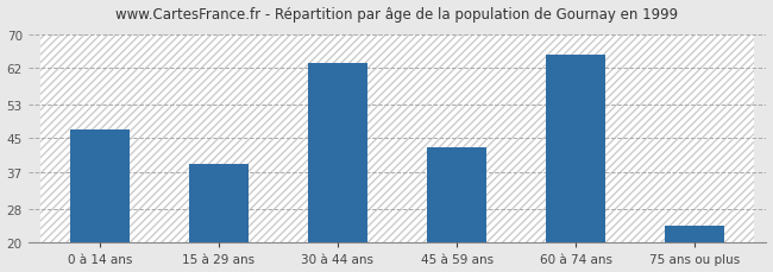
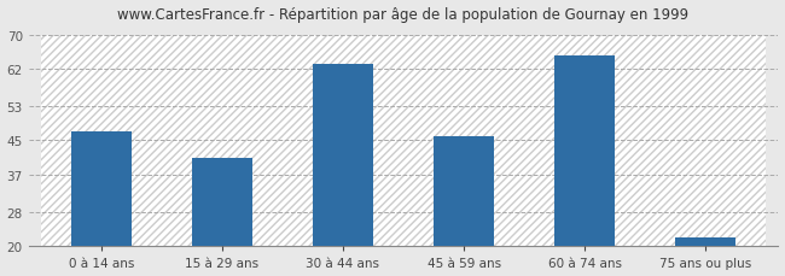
15 à 29 ans: 39 -> 41
45 à 59 ans: 43 -> 46
75 ans ou plus: 24 -> 22
